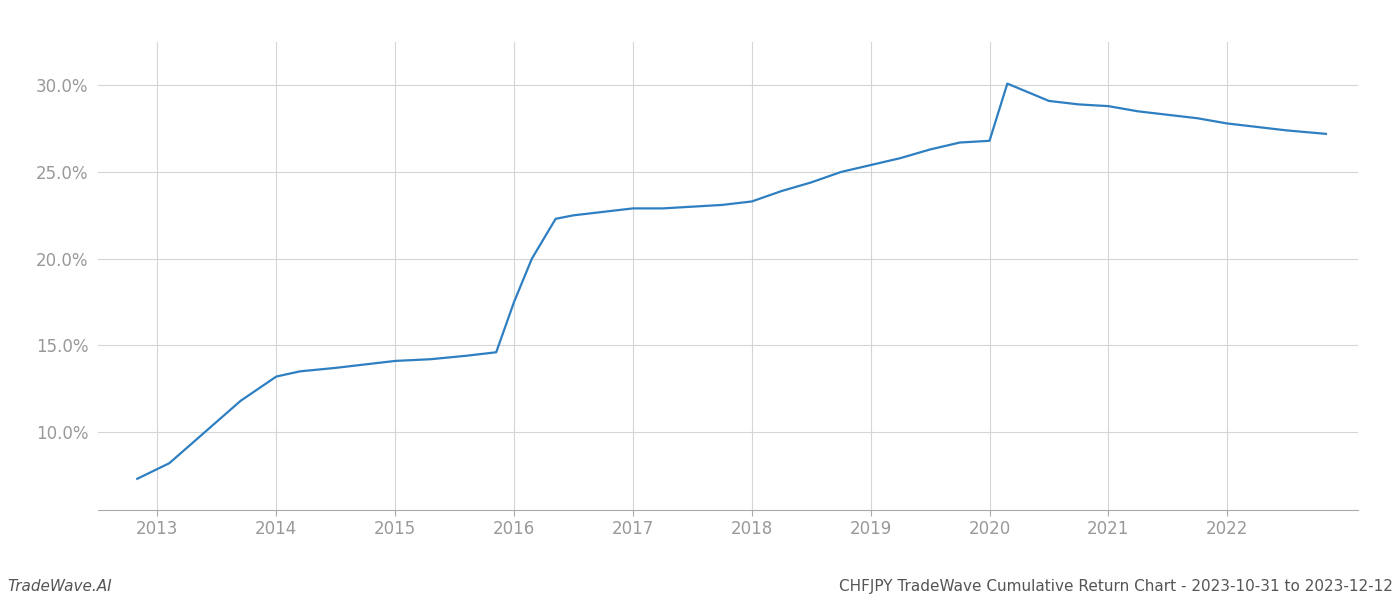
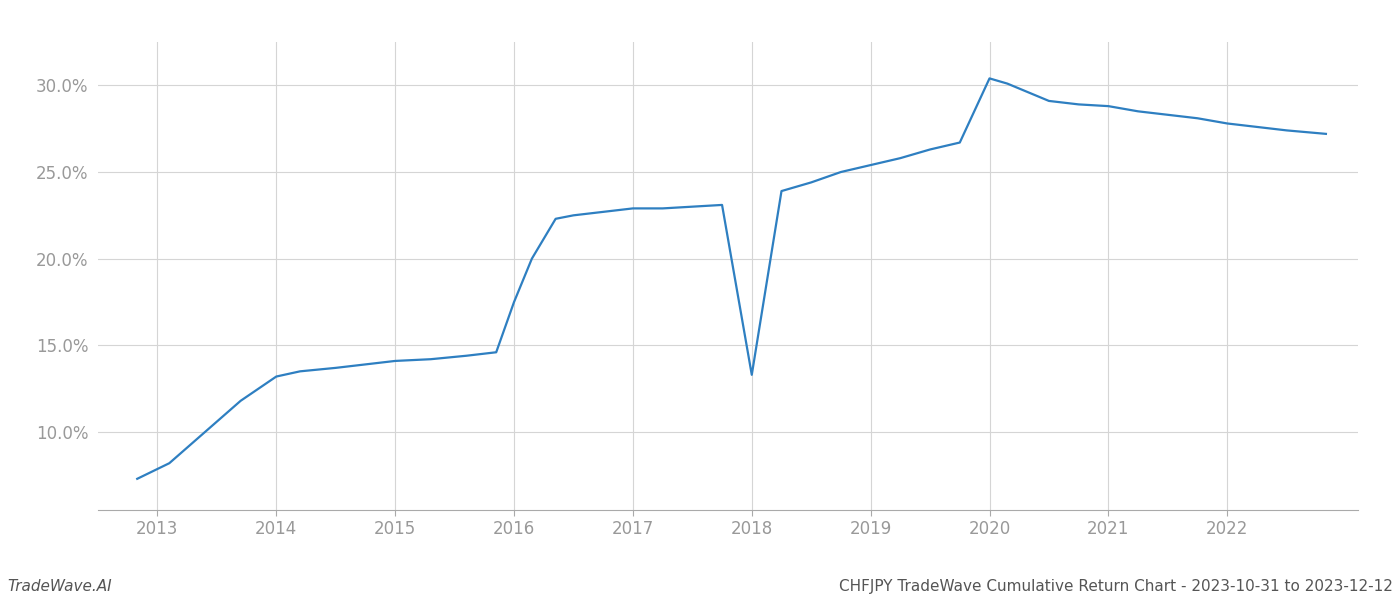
2018: 23.3% -> 13.3%
2020: 26.8% -> 30.4%
